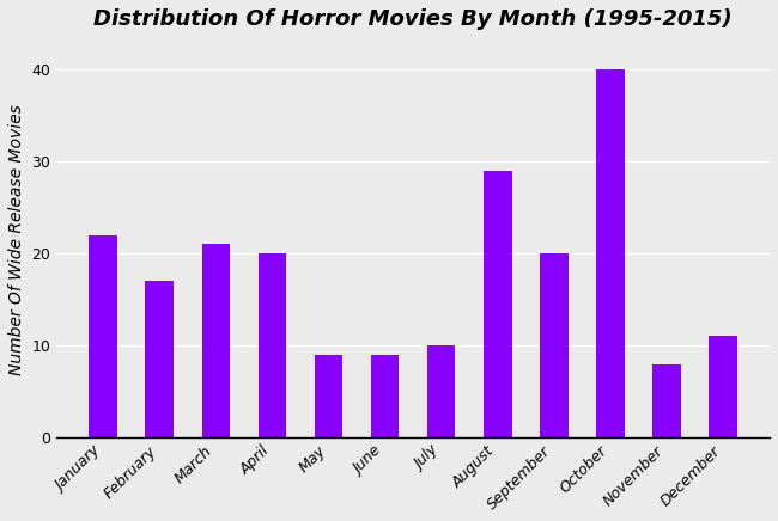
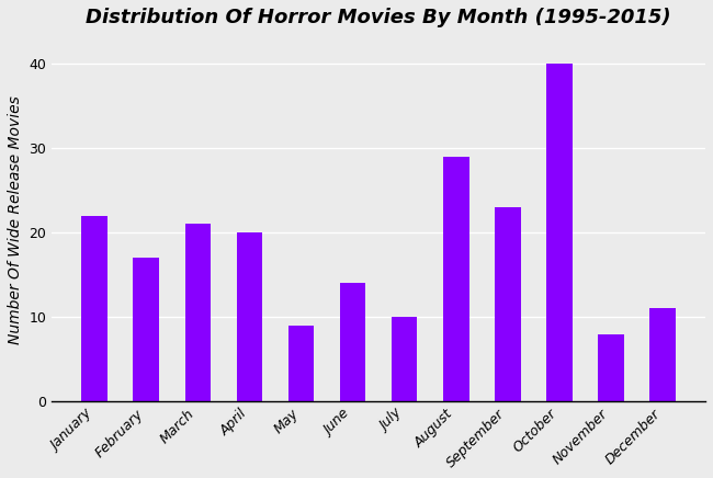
June: 9 -> 14
September: 20 -> 23
